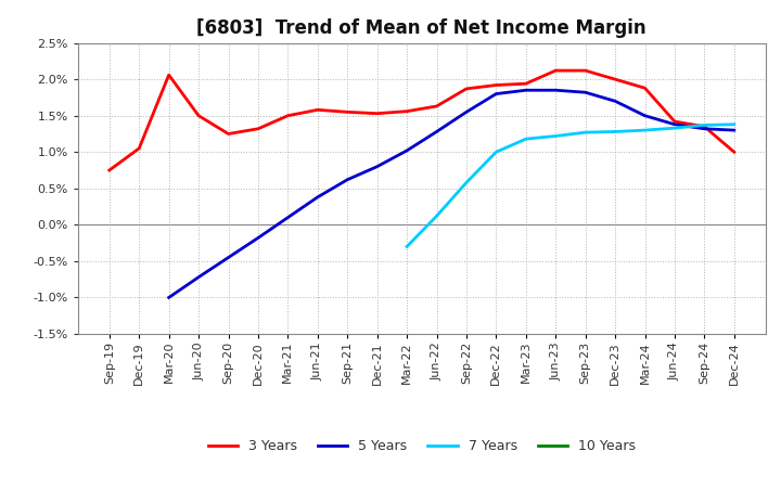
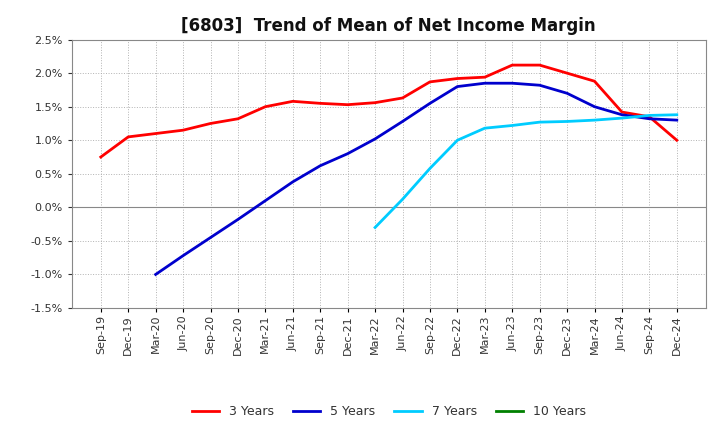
3 Years/Mar-20: 2.06% -> 1.10%
3 Years/Jun-20: 1.50% -> 1.15%
